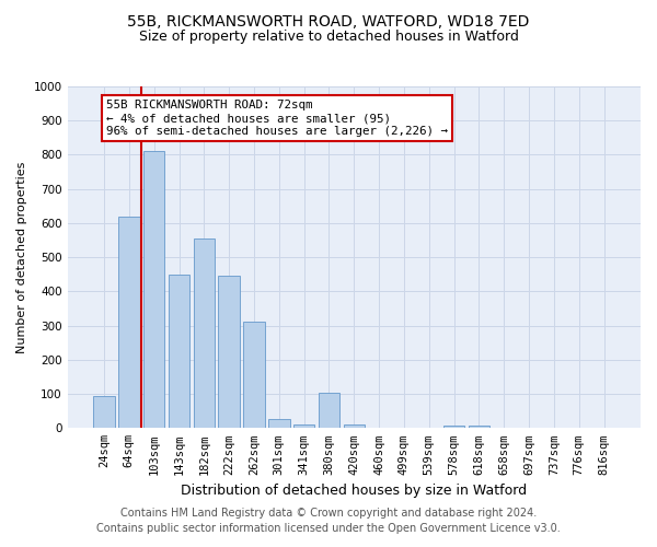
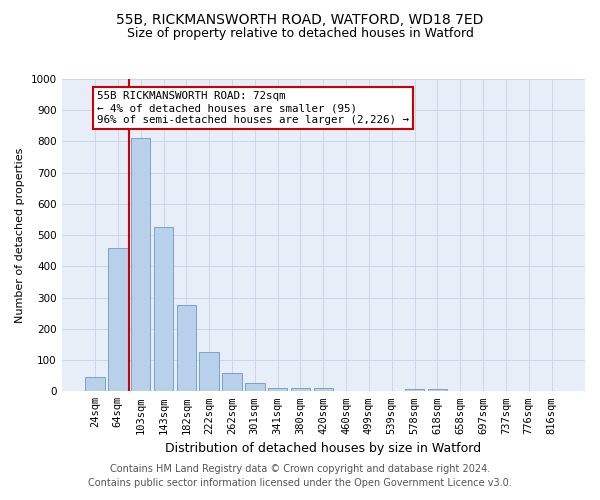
24sqm: 95 -> 45
64sqm: 620 -> 460
143sqm: 450 -> 525
182sqm: 555 -> 275
222sqm: 445 -> 125
262sqm: 310 -> 60
380sqm: 105 -> 12
